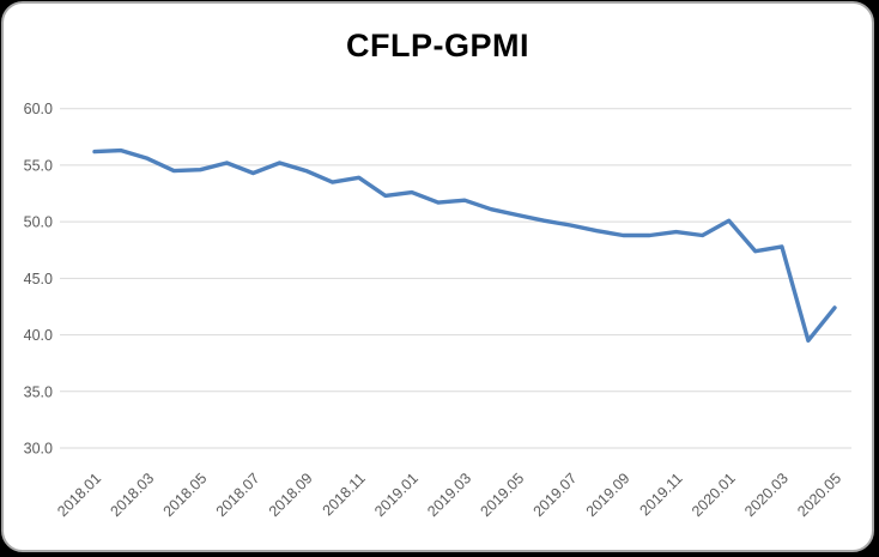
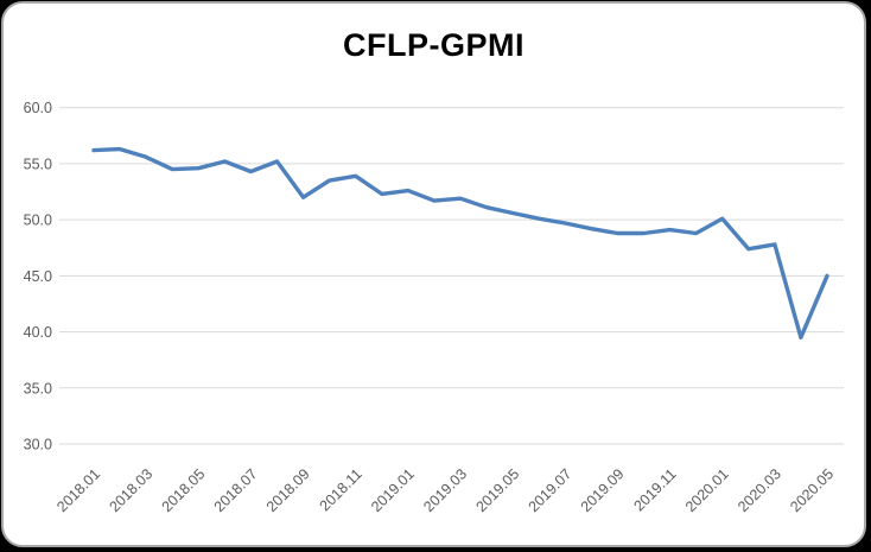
2018.09: 54 -> 52
2020.05: 42 -> 45
